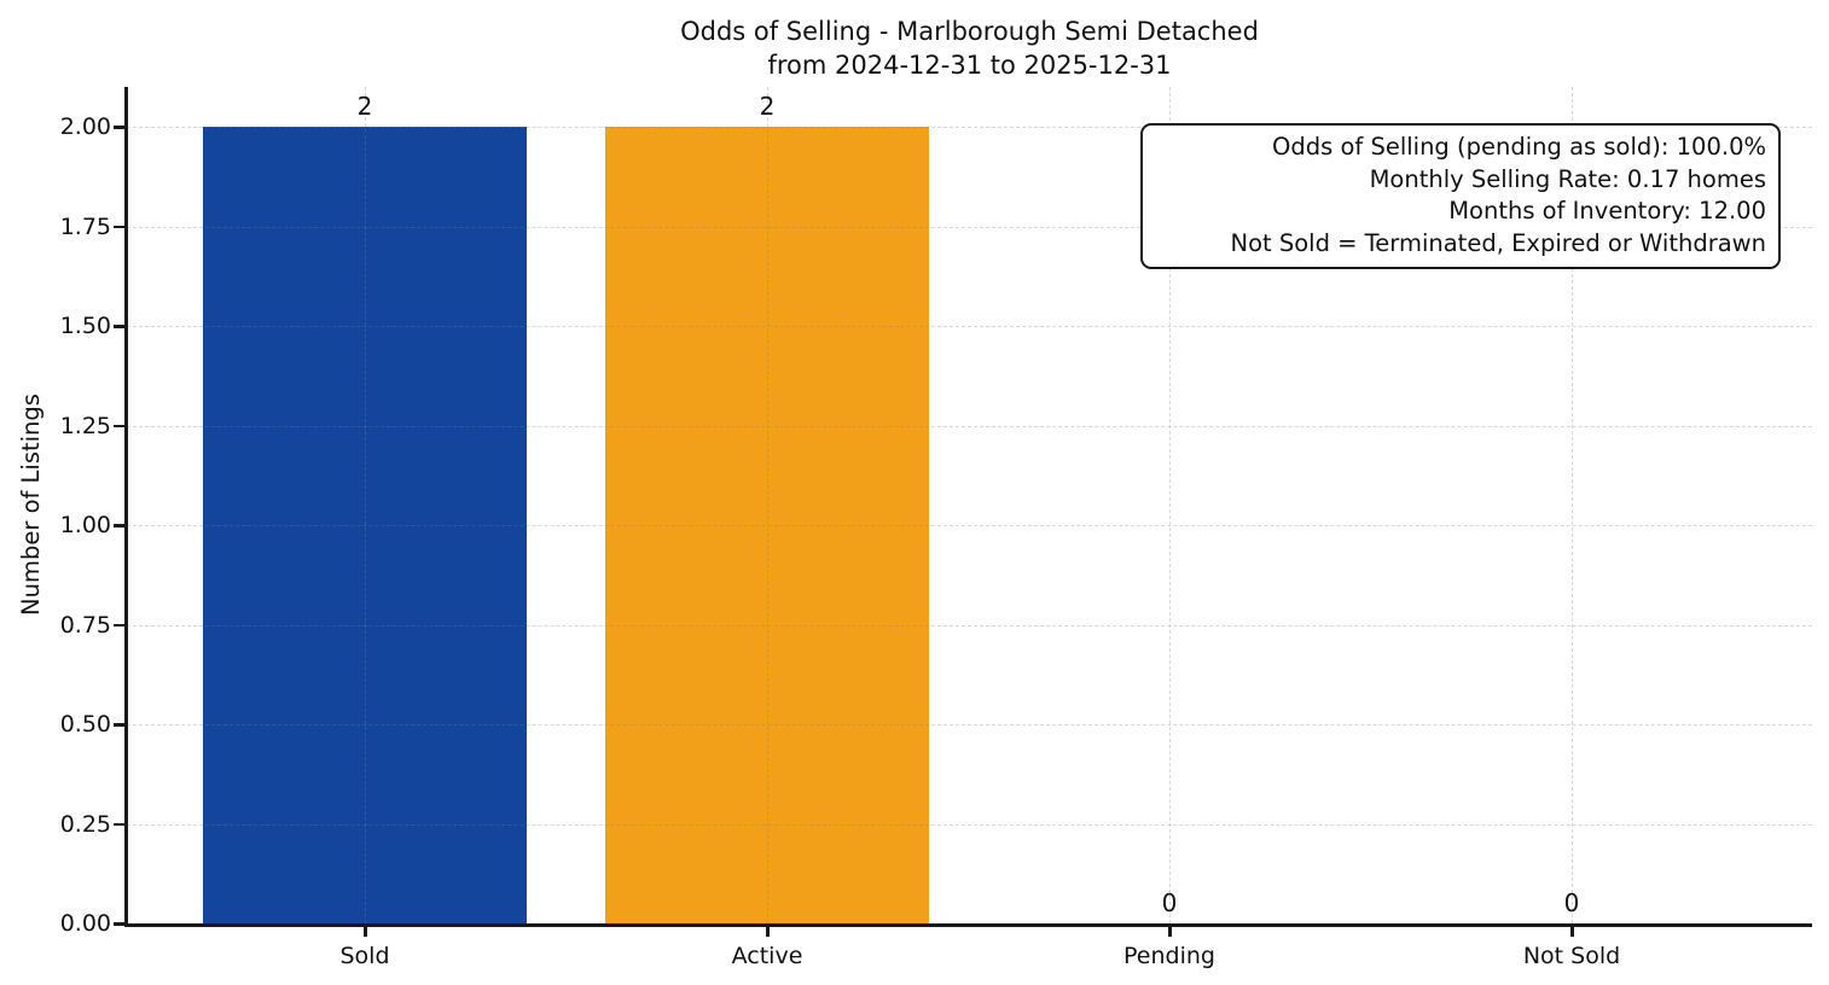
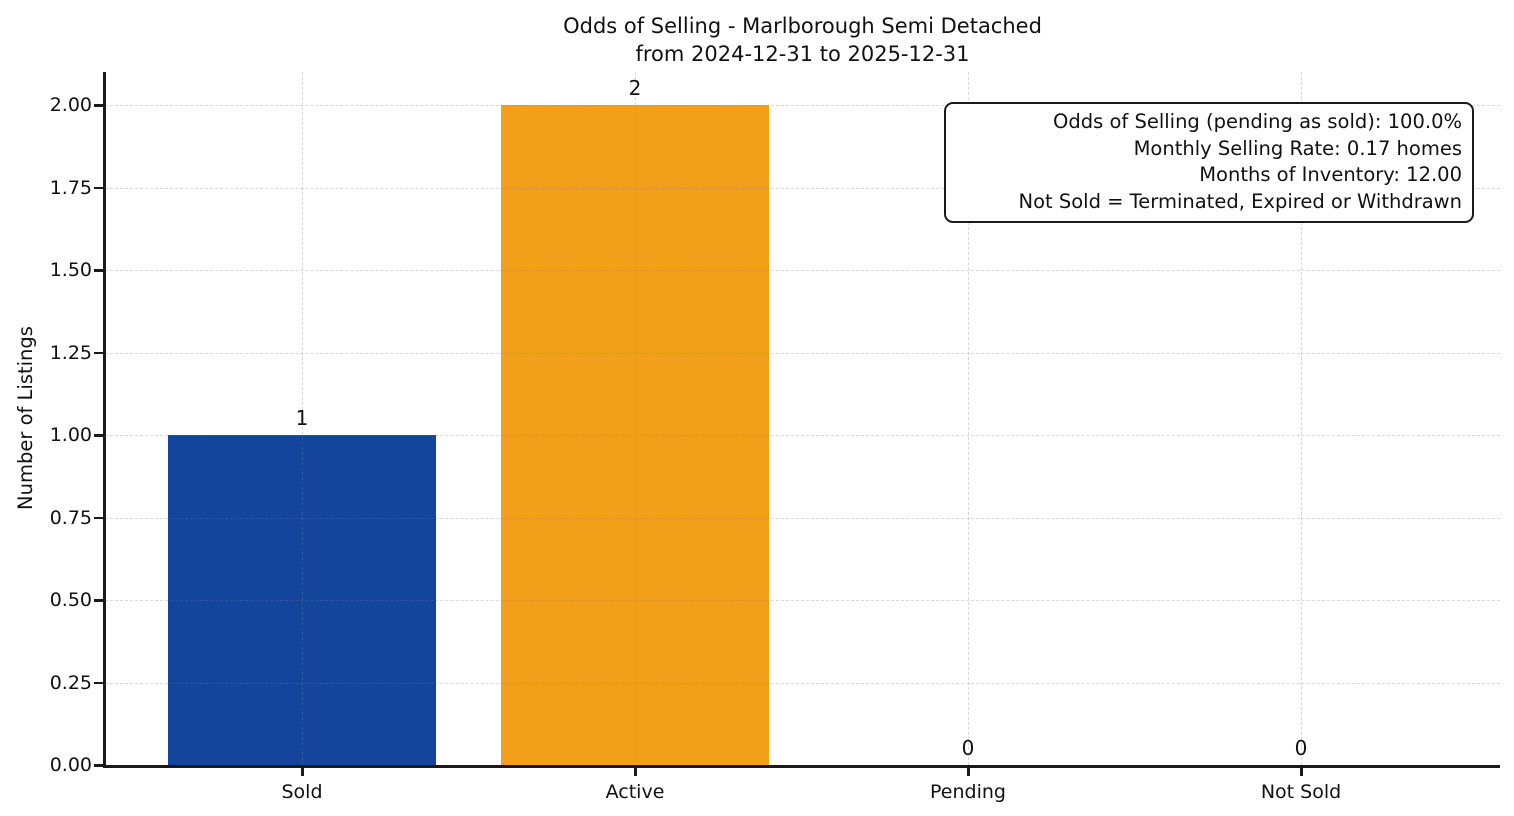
Sold: 2 -> 1
